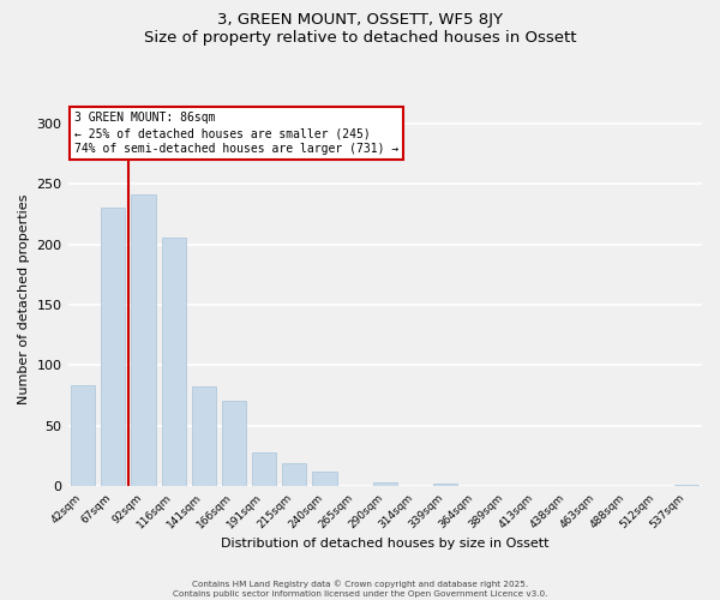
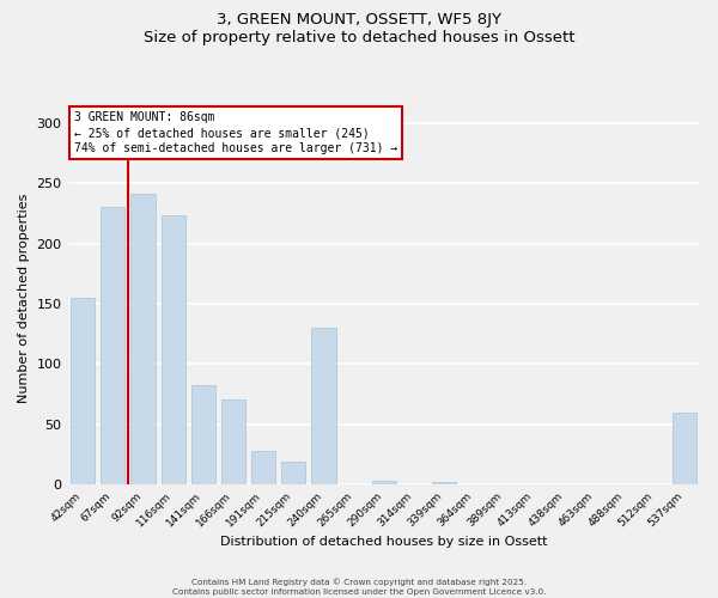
42sqm: 83 -> 155
116sqm: 206 -> 224
240sqm: 12 -> 130
537sqm: 1 -> 60
